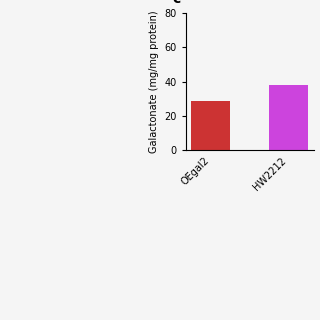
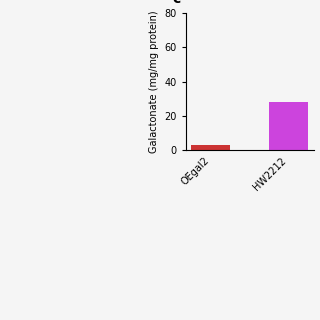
OEgal2: 29 -> 3
HW2212: 38 -> 28
